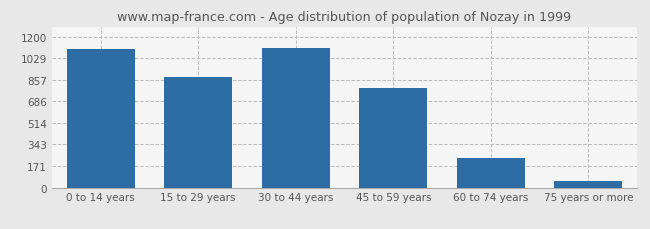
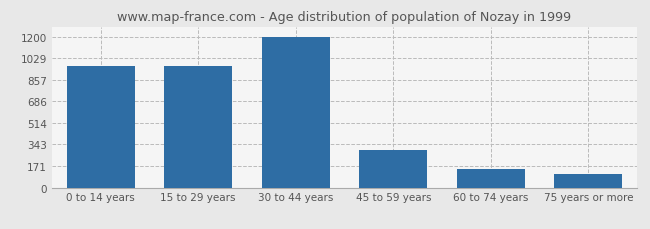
0 to 14 years: 1100 -> 970
15 to 29 years: 880 -> 970
30 to 44 years: 1110 -> 1200
45 to 59 years: 790 -> 300
60 to 74 years: 230 -> 150
75 years or more: 60 -> 110
